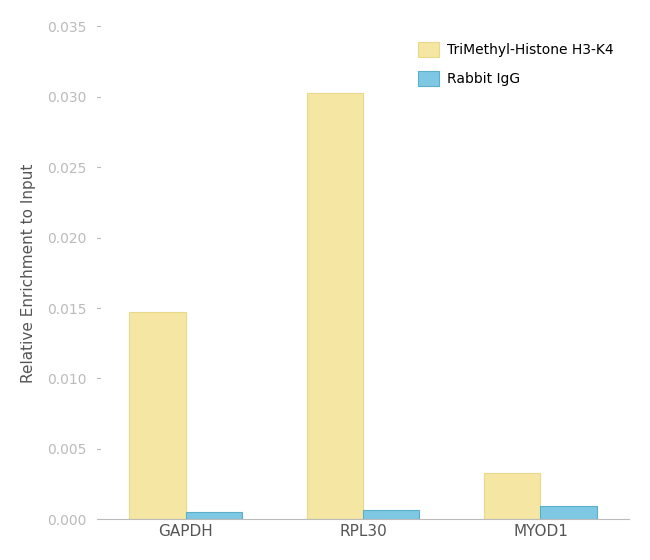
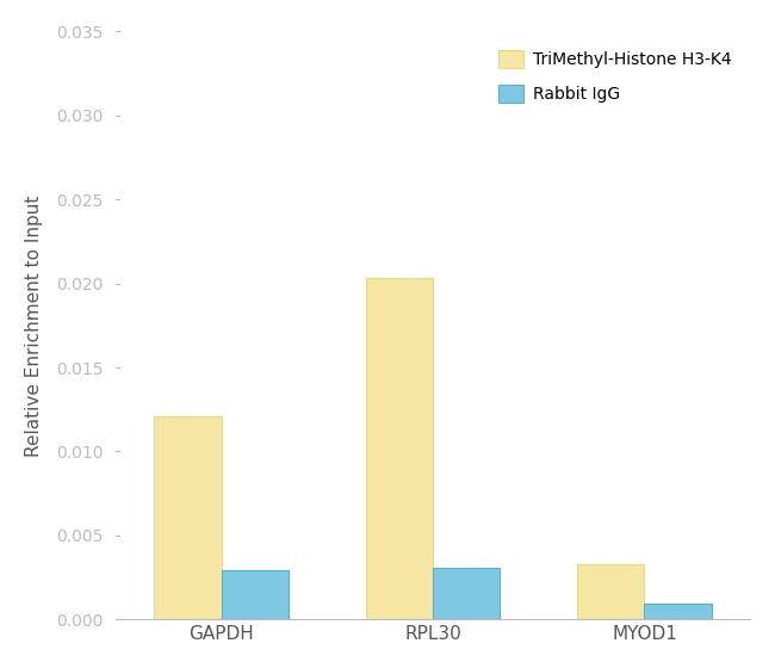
TriMethyl-Histone H3-K4/GAPDH: 0.0147 -> 0.0121
Rabbit IgG/GAPDH: 0.0005 -> 0.0029
TriMethyl-Histone H3-K4/RPL30: 0.0303 -> 0.0203
Rabbit IgG/RPL30: 0.0006 -> 0.0031
